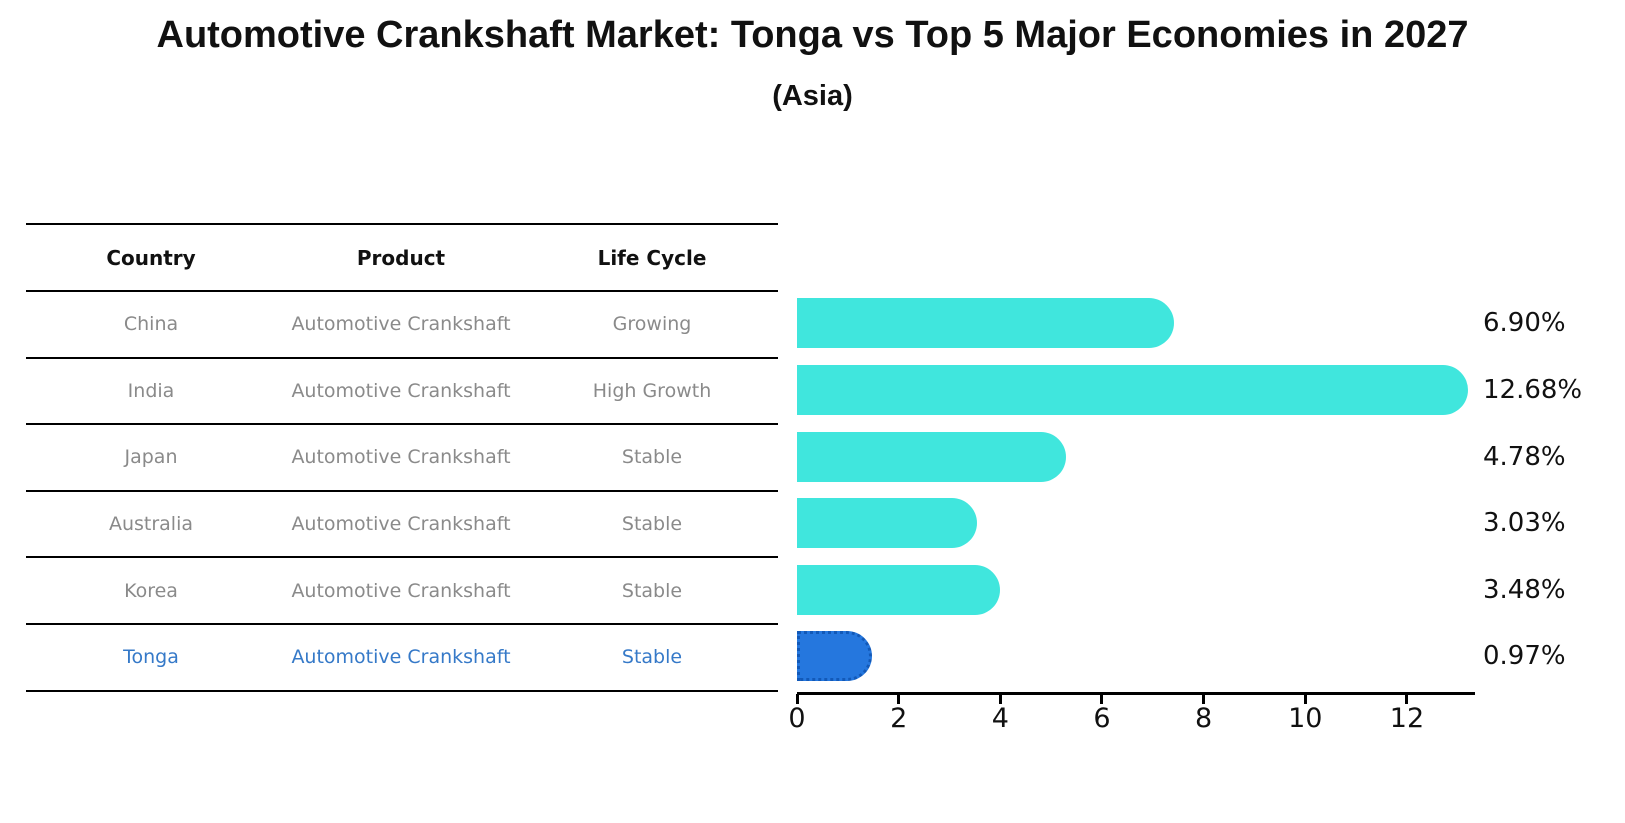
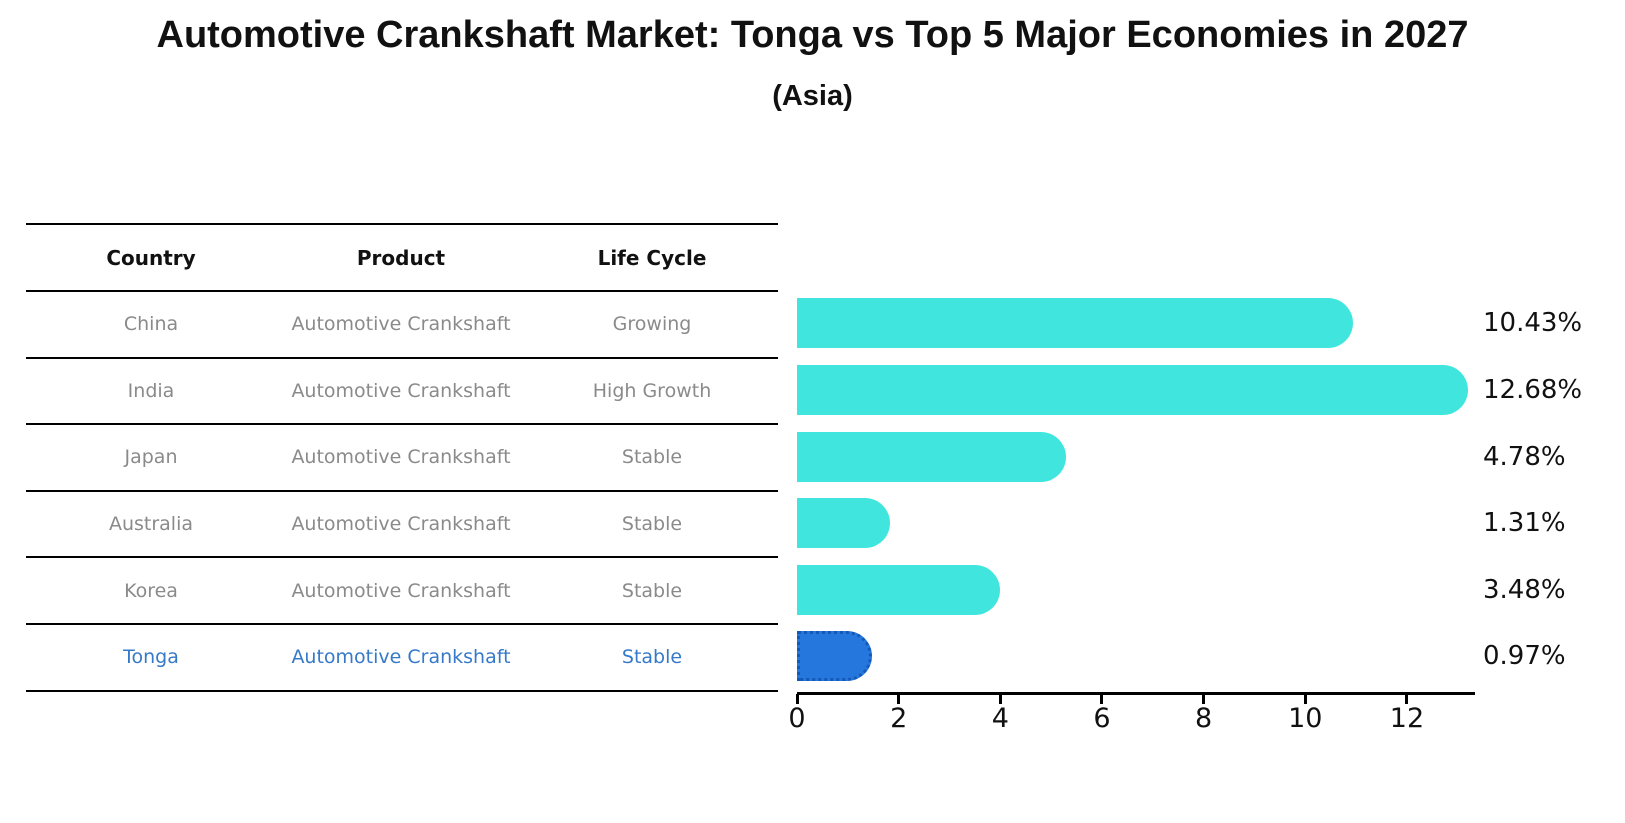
China: 6.90% -> 10.43%
Australia: 3.03% -> 1.31%
